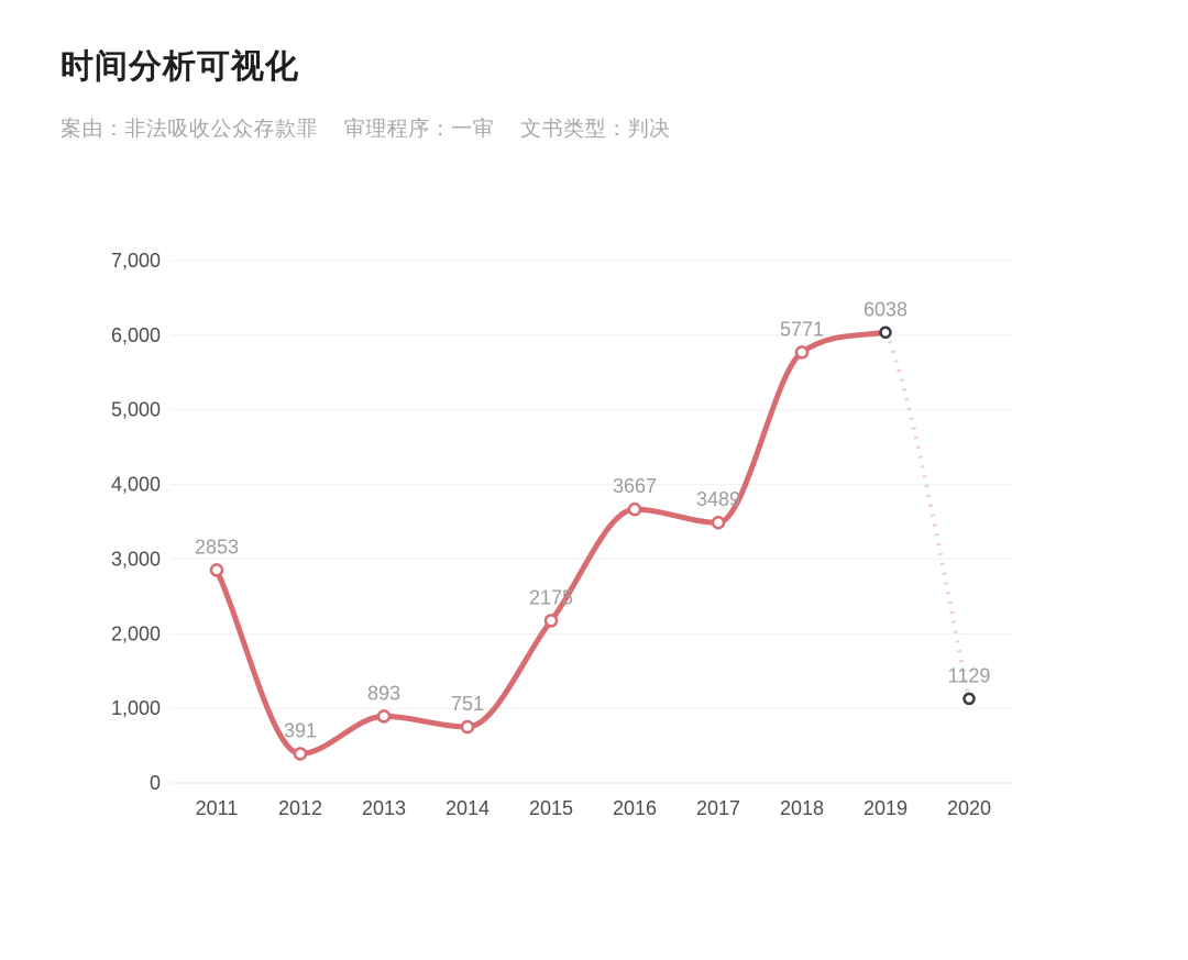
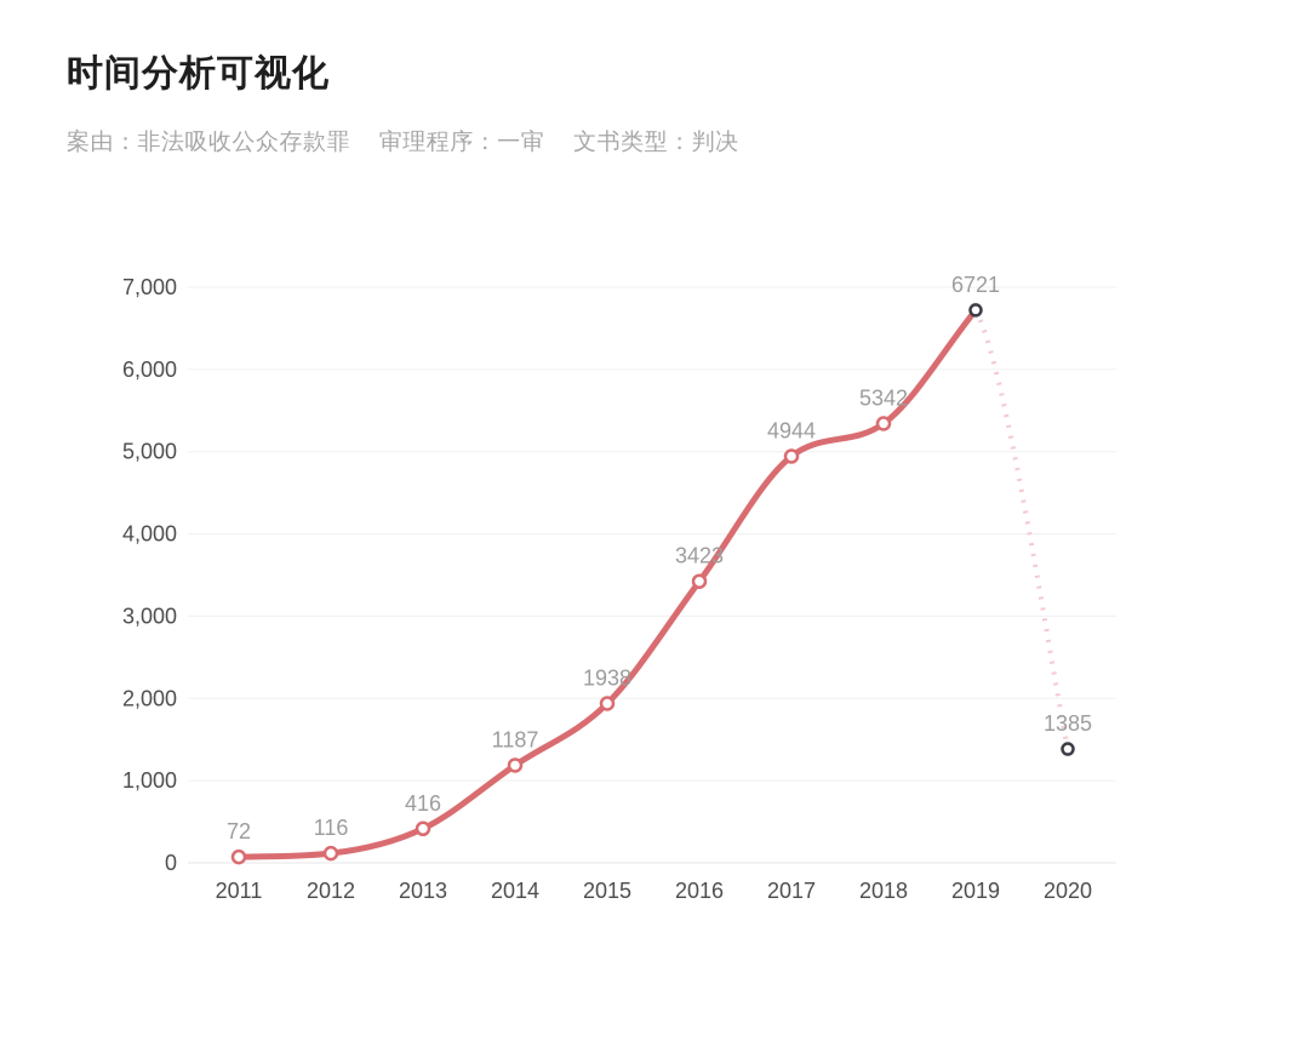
2011: 2853 -> 72
2012: 391 -> 116
2013: 893 -> 416
2014: 751 -> 1187
2015: 2175 -> 1938
2016: 3667 -> 3423
2017: 3489 -> 4944
2018: 5771 -> 5342
2019: 6038 -> 6721
2020: 1129 -> 1385
